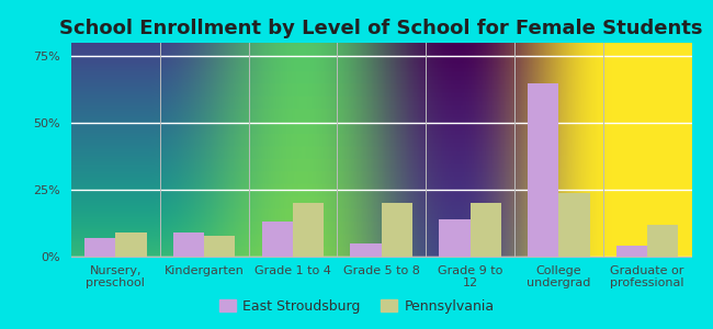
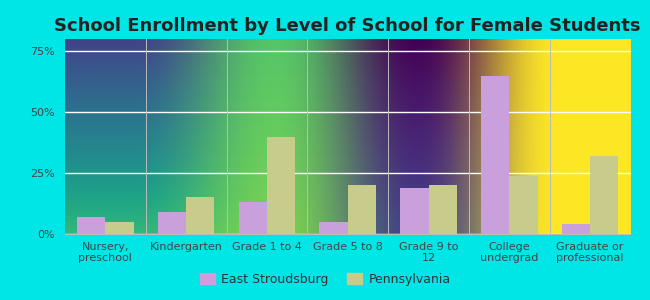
Pennsylvania/Nursery, preschool: 9% -> 5%
Pennsylvania/Kindergarten: 8% -> 15%
Pennsylvania/Grade 1 to 4: 20% -> 40%
East Stroudsburg/Grade 9 to 12: 14% -> 19%
Pennsylvania/Graduate or professional: 12% -> 32%
